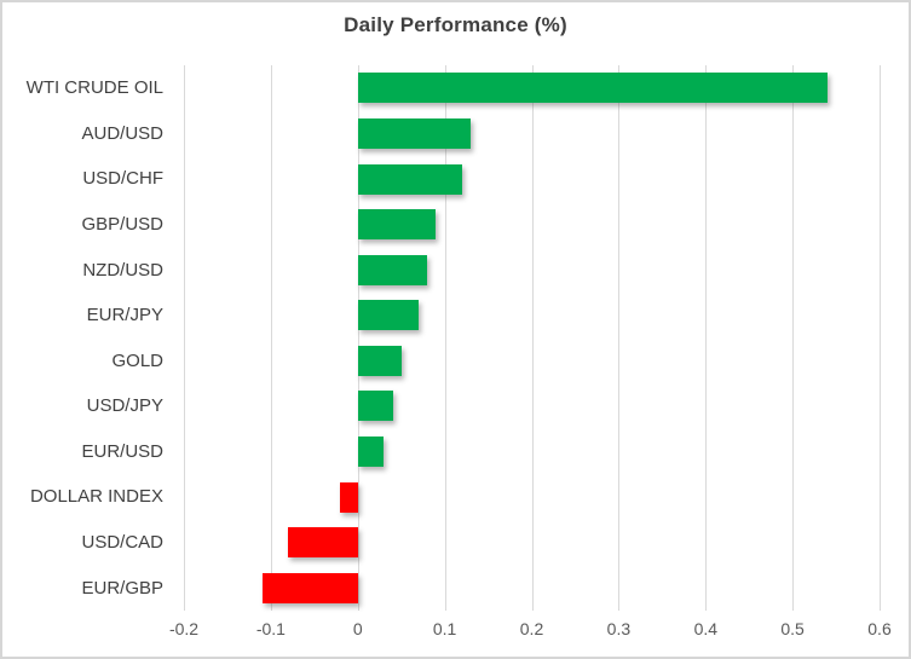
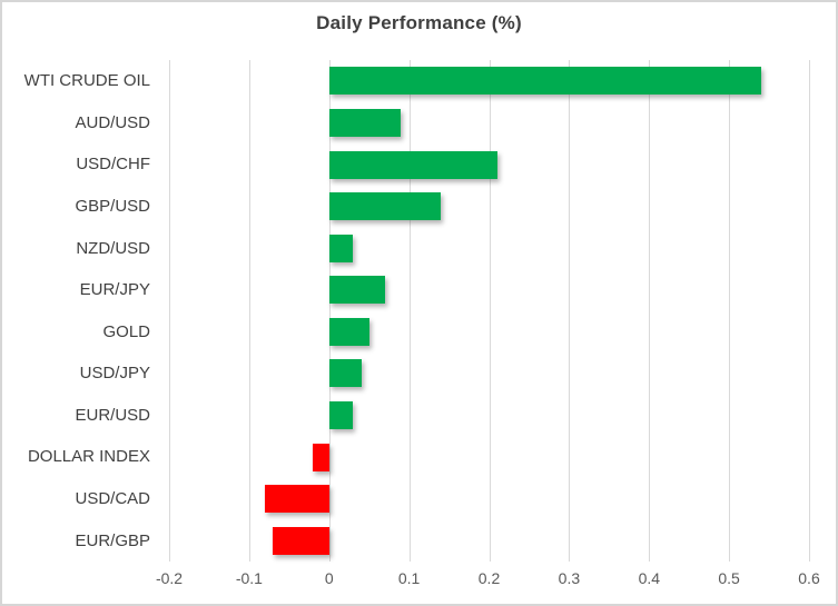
AUD/USD: 0.13 -> 0.09
USD/CHF: 0.12 -> 0.21
GBP/USD: 0.09 -> 0.14
NZD/USD: 0.08 -> 0.03
EUR/GBP: -0.11 -> -0.07
